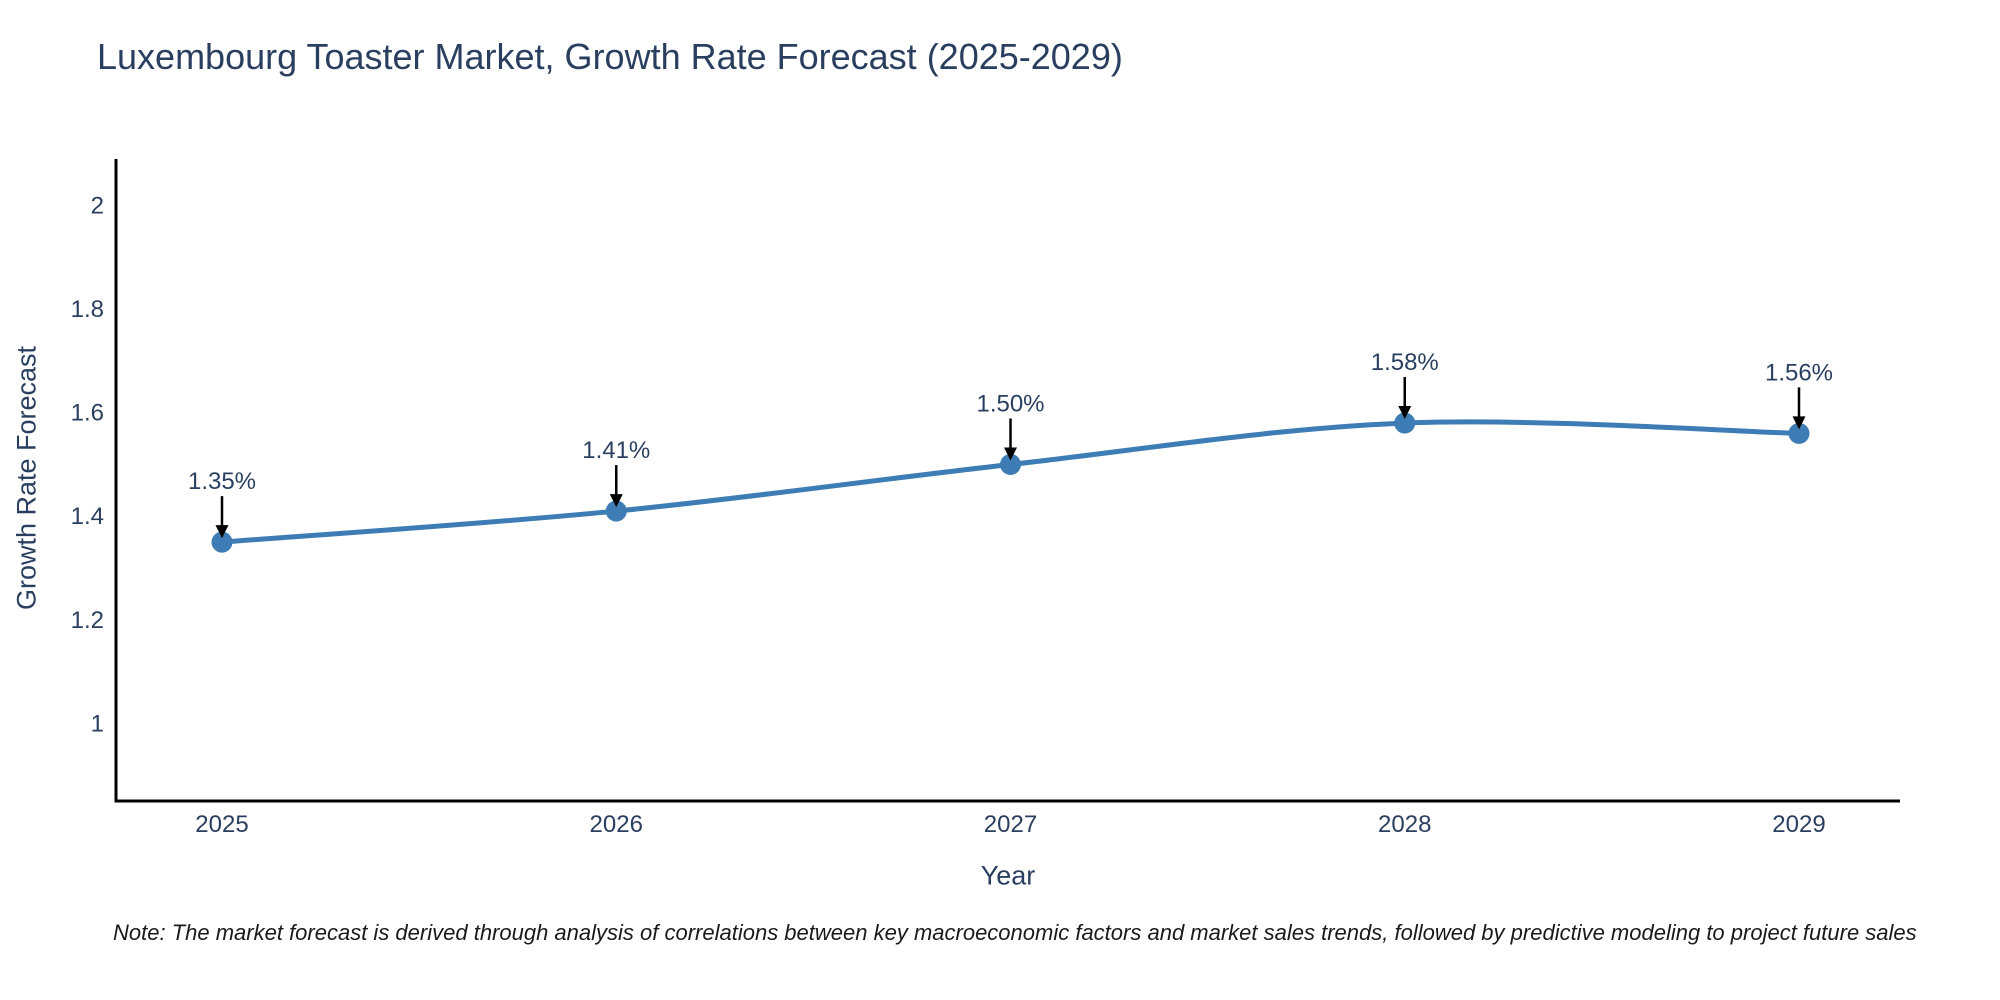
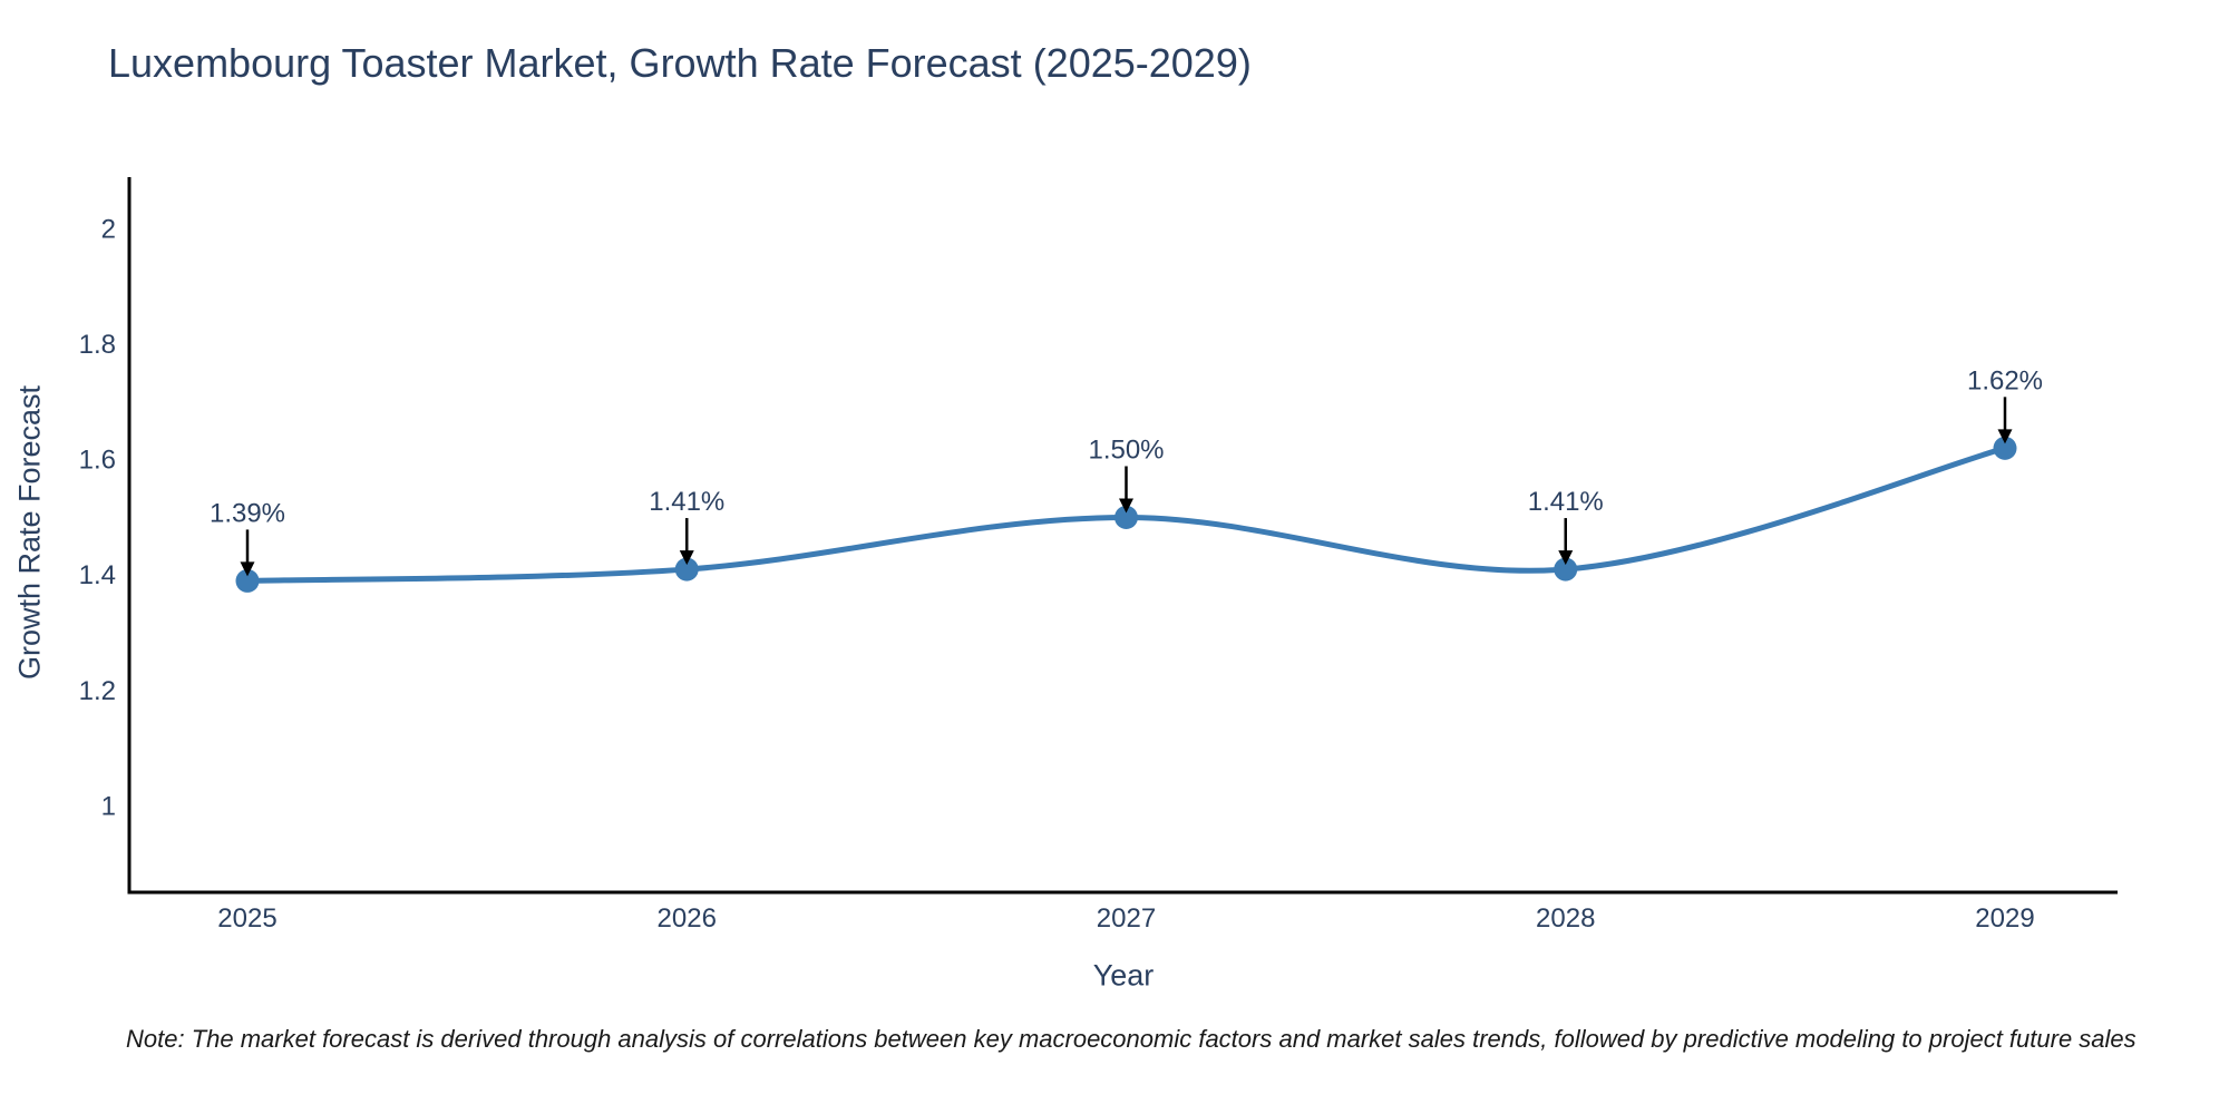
2025: 1.35% -> 1.39%
2028: 1.58% -> 1.41%
2029: 1.56% -> 1.62%
